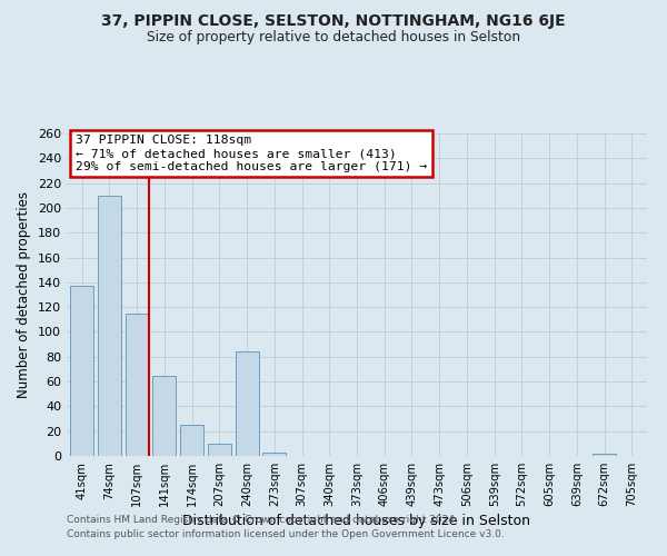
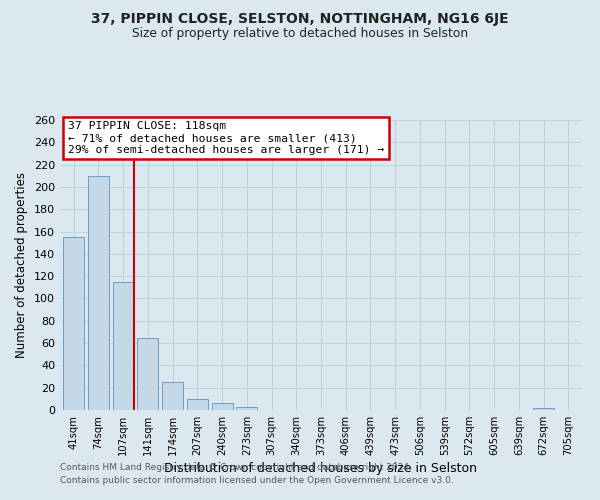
41sqm: 137 -> 155
240sqm: 84 -> 6
